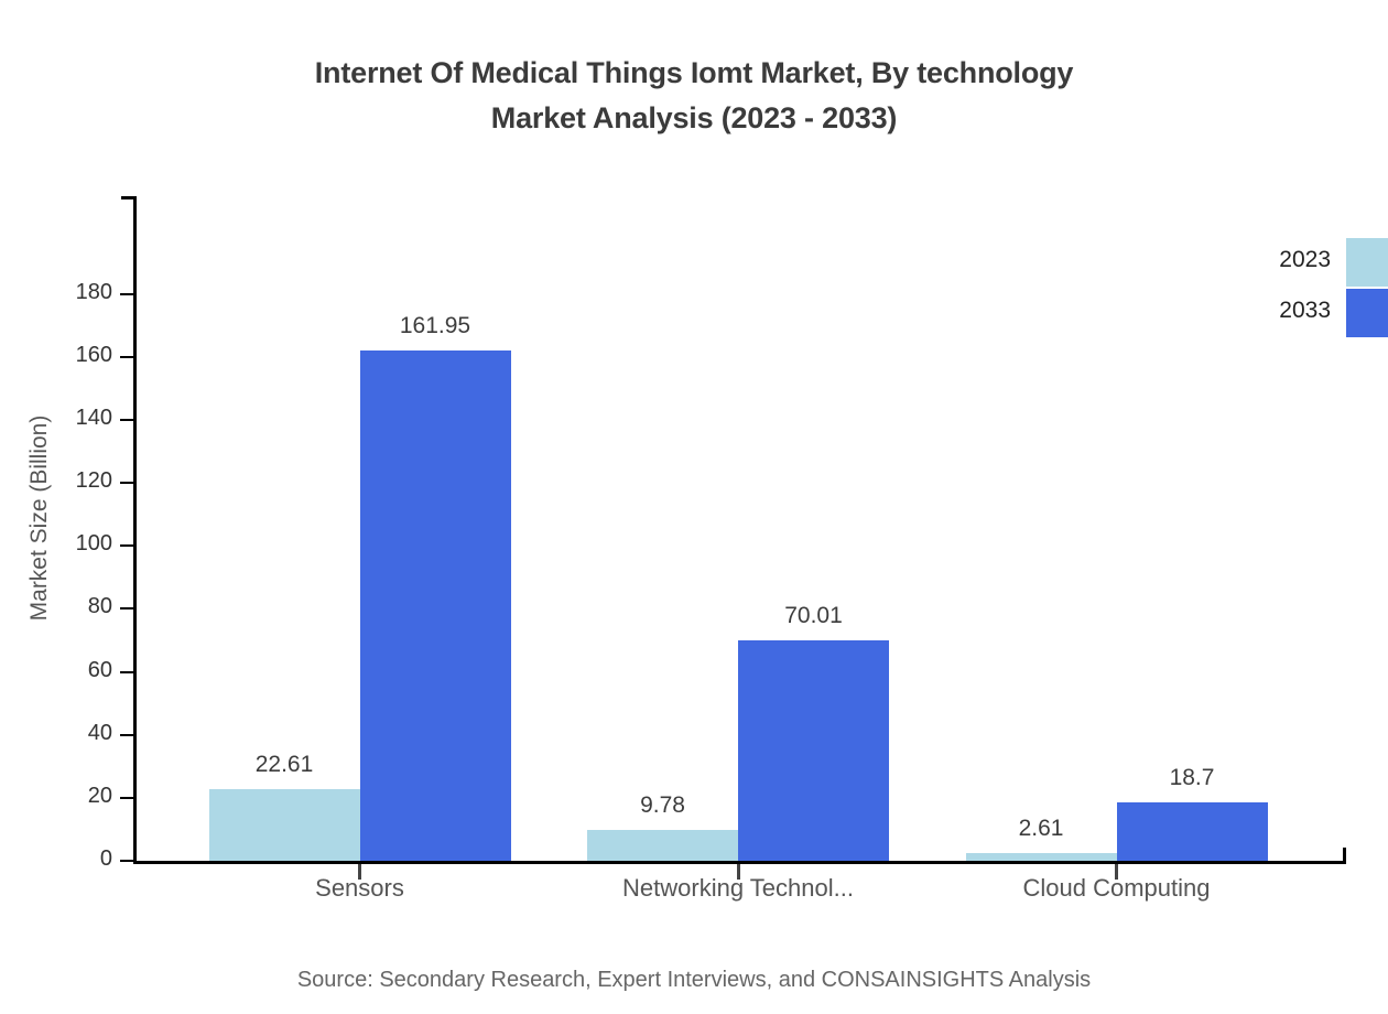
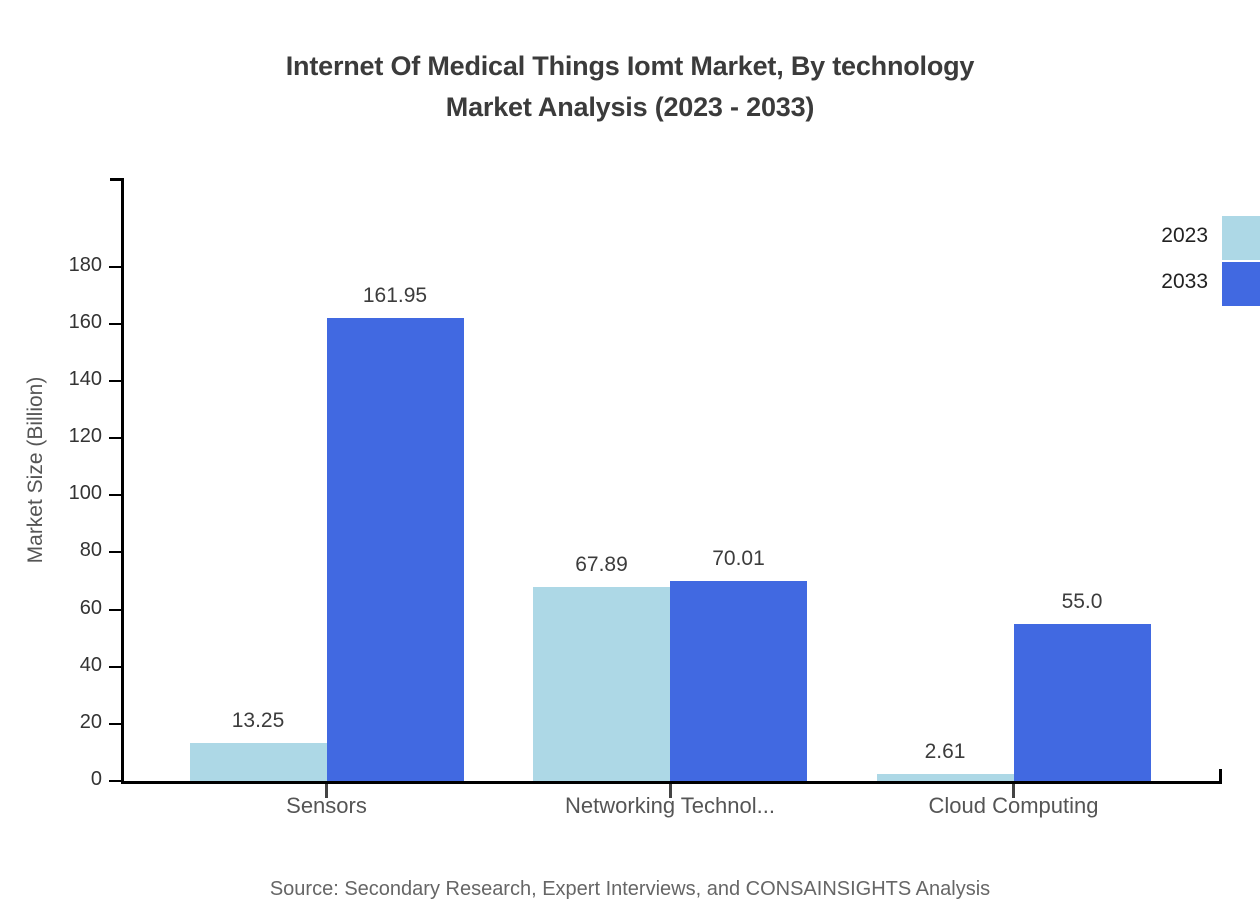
2023/Sensors: 22.61 -> 13.25
2023/Networking Technol...: 9.78 -> 67.89
2033/Cloud Computing: 18.7 -> 55.0
